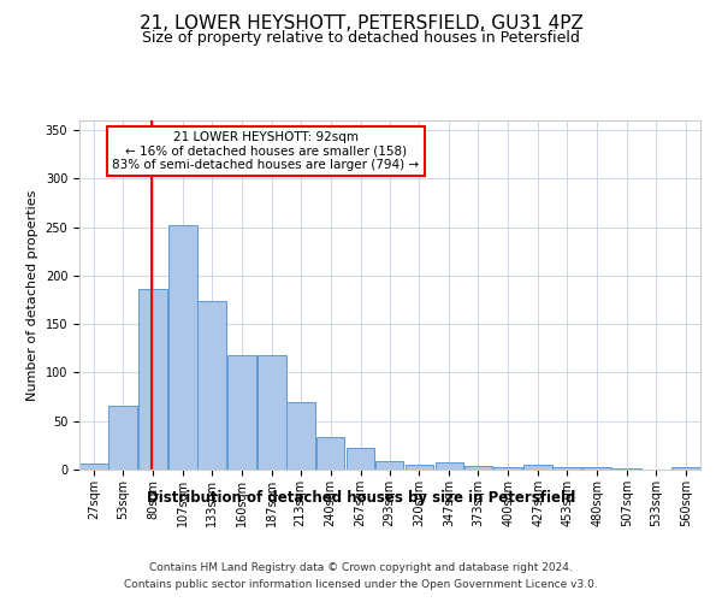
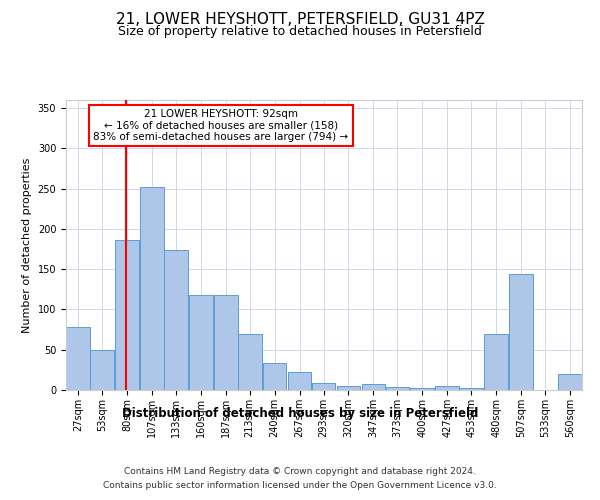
27sqm: 6 -> 78
53sqm: 66 -> 50
480sqm: 3 -> 70
507sqm: 1 -> 144
560sqm: 2 -> 20
